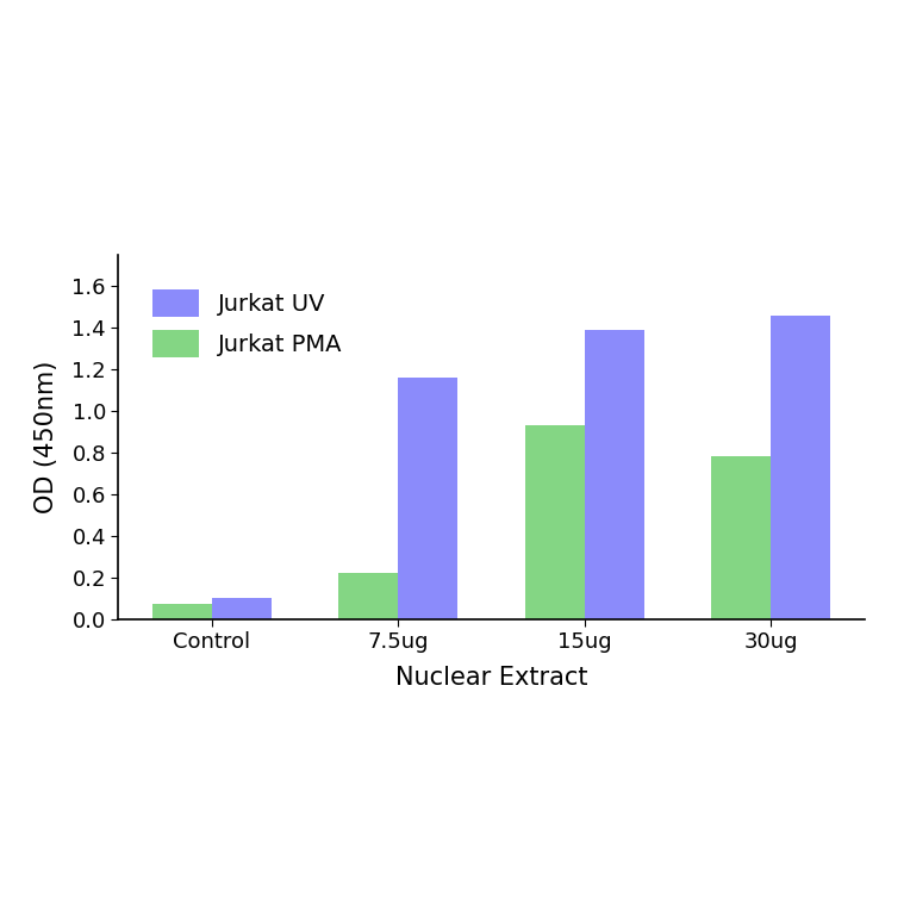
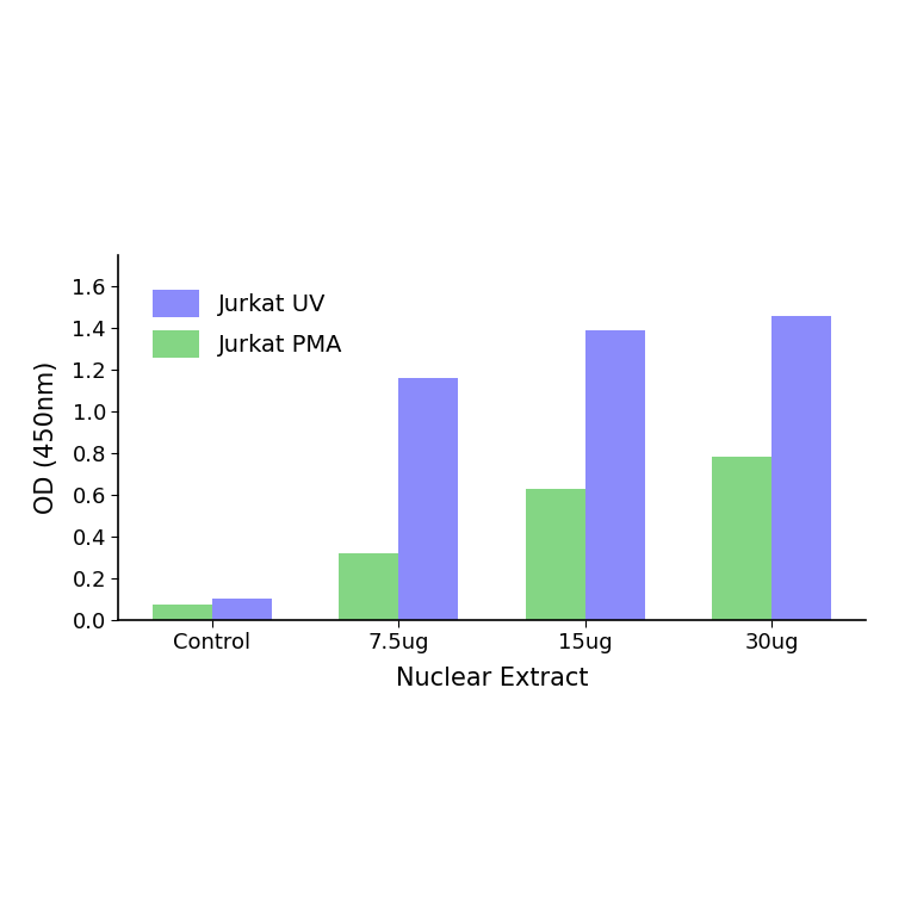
Jurkat PMA/7.5ug: 0.22 -> 0.32
Jurkat PMA/15ug: 0.93 -> 0.63
